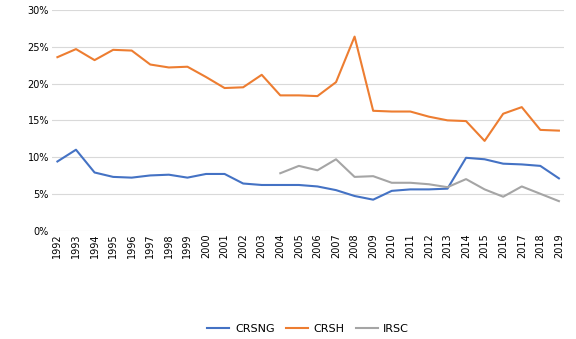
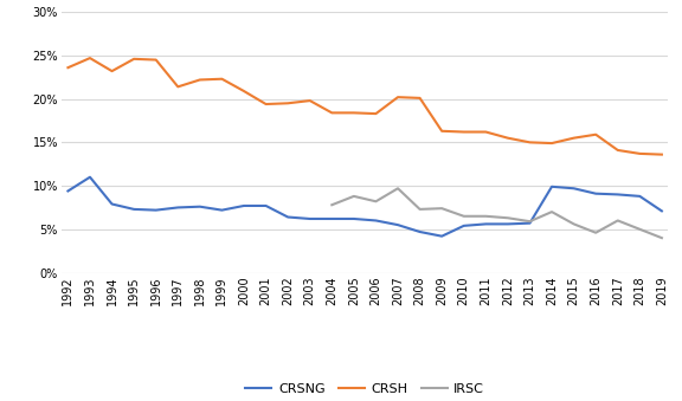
CRSH/1997: 22.6% -> 21.4%
CRSH/2003: 21.2% -> 19.8%
CRSH/2008: 26.4% -> 20.1%
CRSH/2015: 12.2% -> 15.5%
CRSH/2017: 16.8% -> 14.1%
